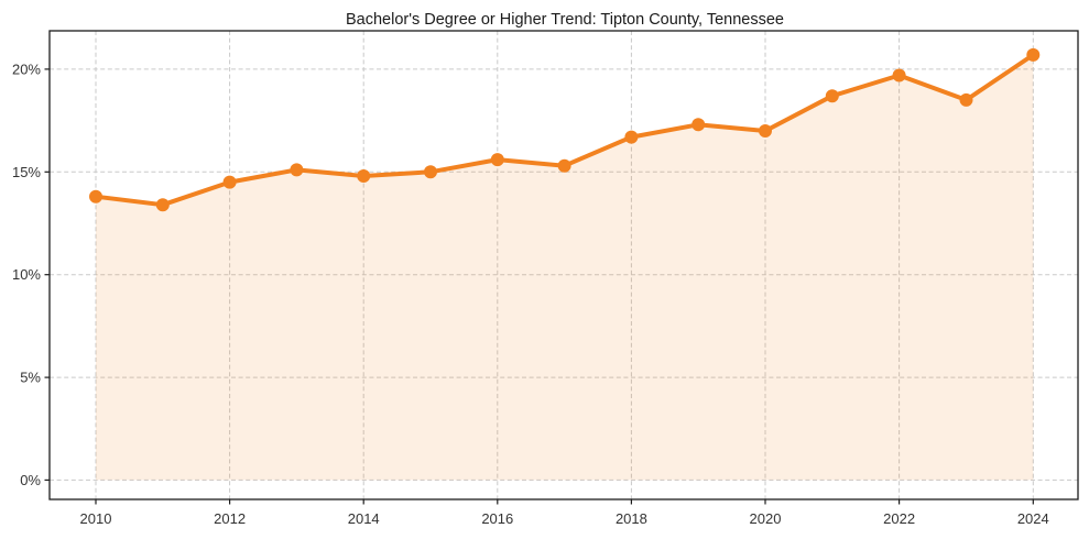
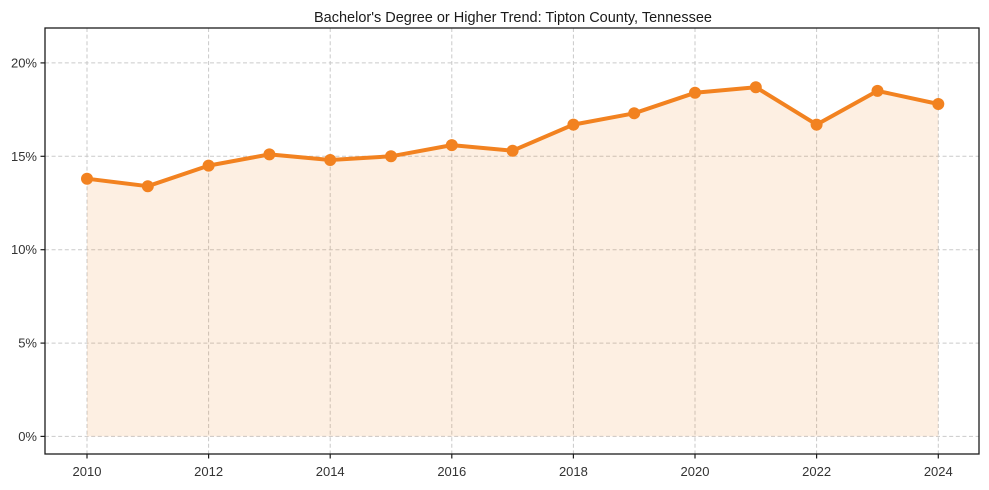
2020: 17.0% -> 18.4%
2022: 19.7% -> 16.7%
2024: 20.7% -> 17.8%
